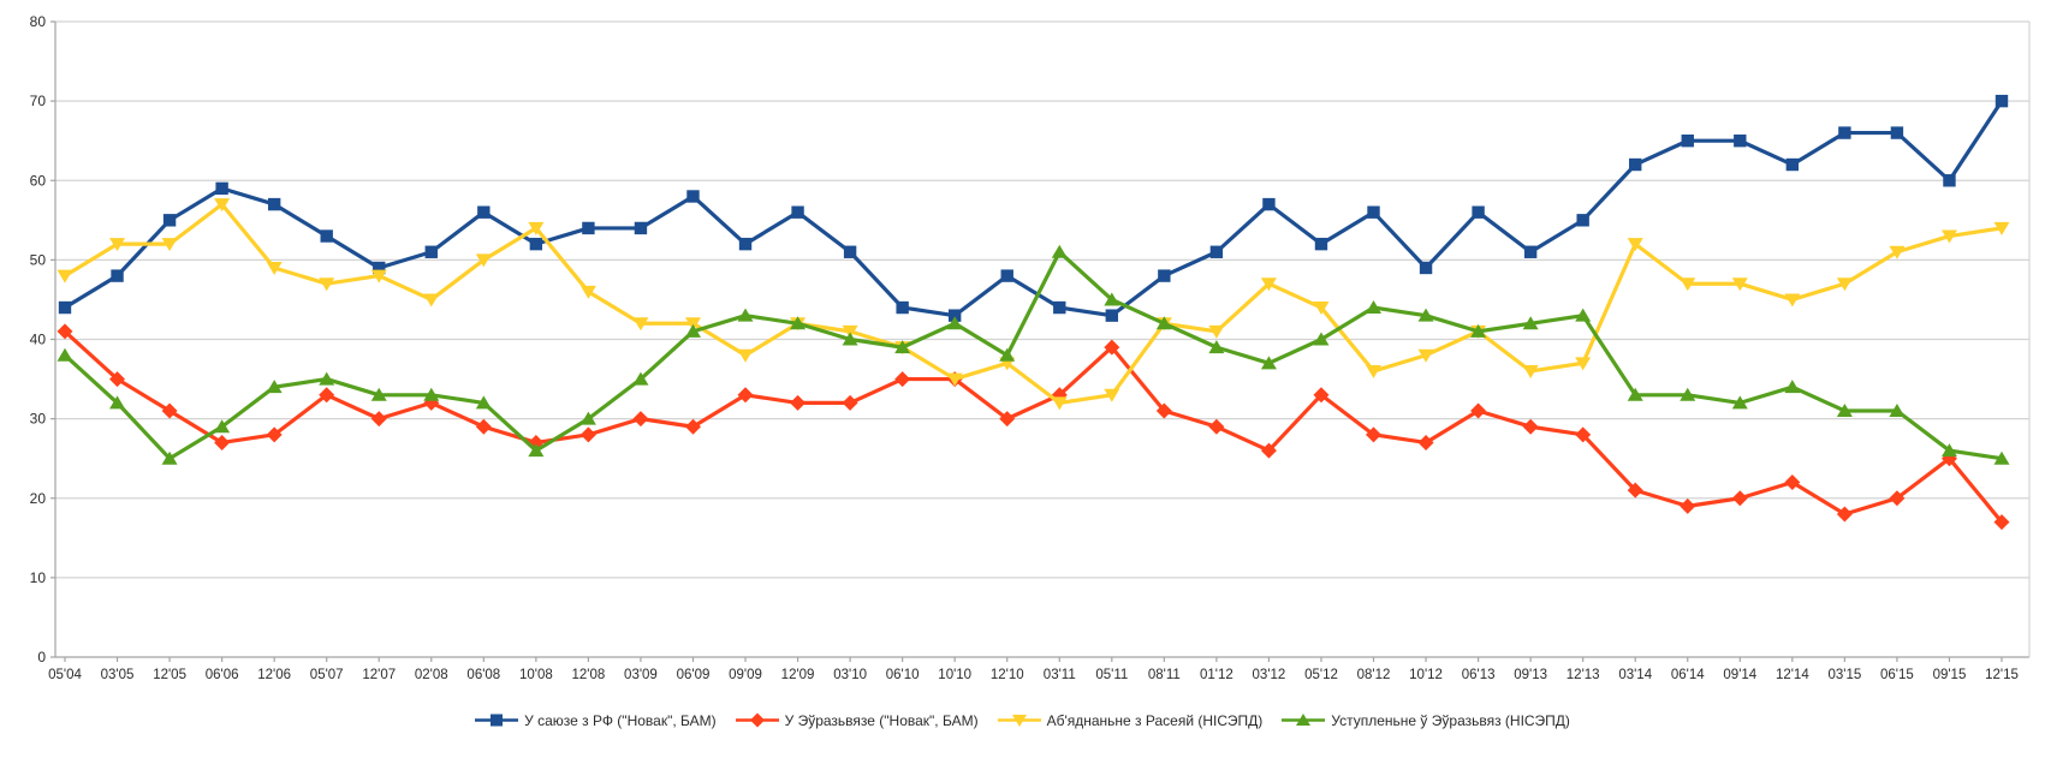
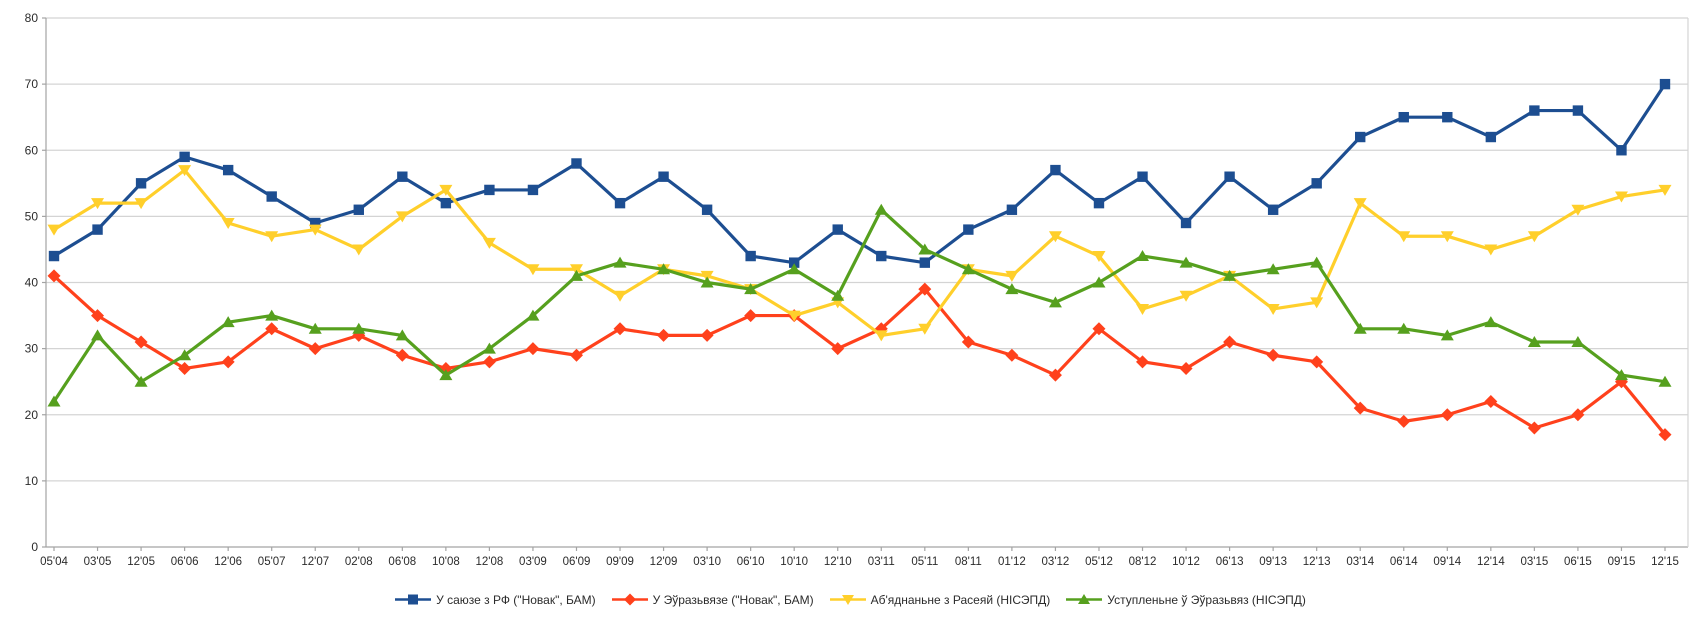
Уступленьне ў Эўразьвяз (НІСЭПД)/05'04: 38 -> 22
